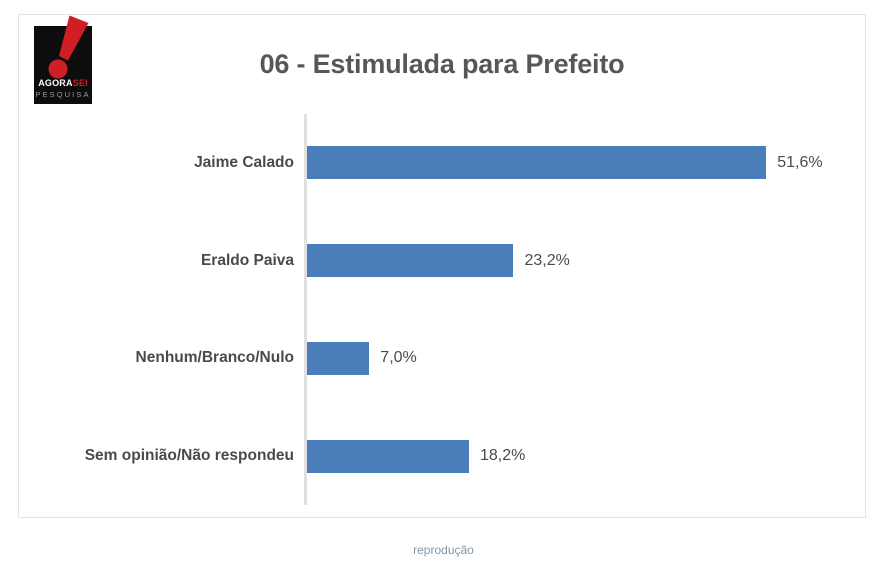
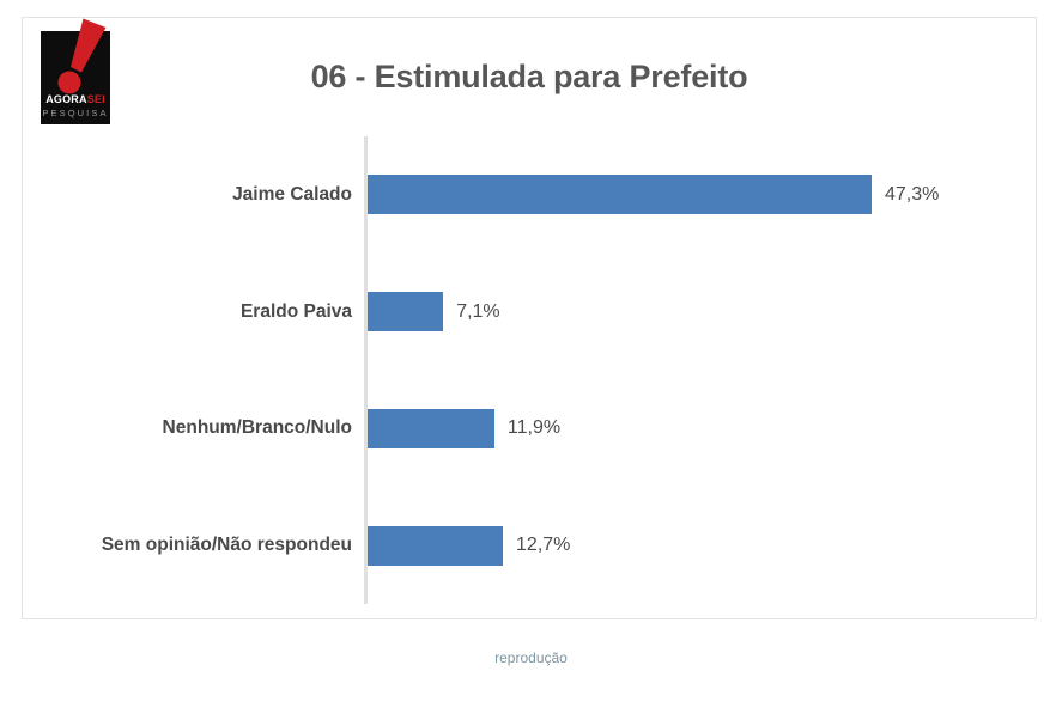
Jaime Calado: 51,6% -> 47,3%
Eraldo Paiva: 23,2% -> 7,1%
Nenhum/Branco/Nulo: 7,0% -> 11,9%
Sem opinião/Não respondeu: 18,2% -> 12,7%
